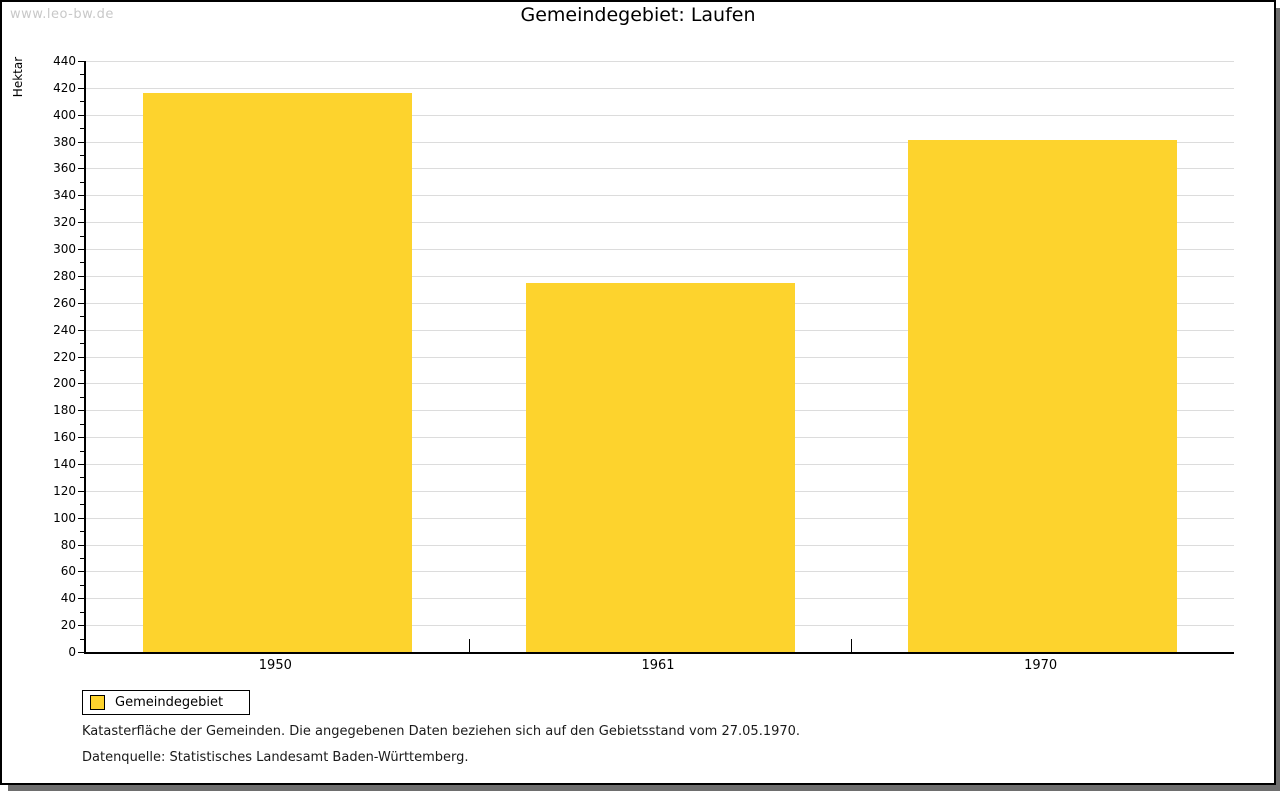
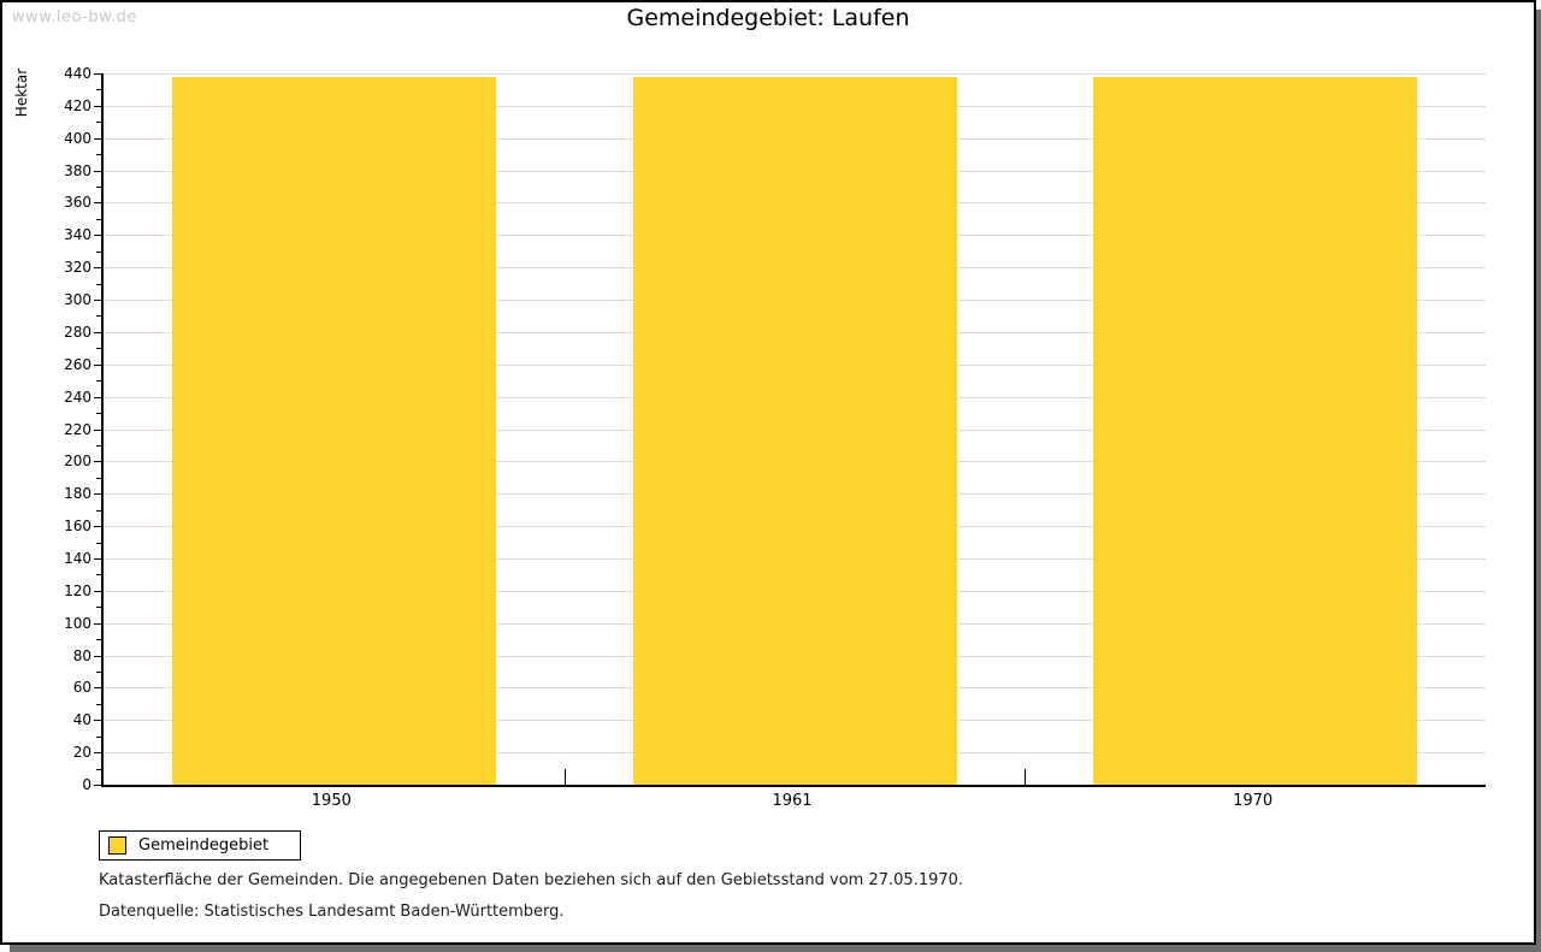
1950: 416 -> 438
1961: 275 -> 438
1970: 381 -> 438
